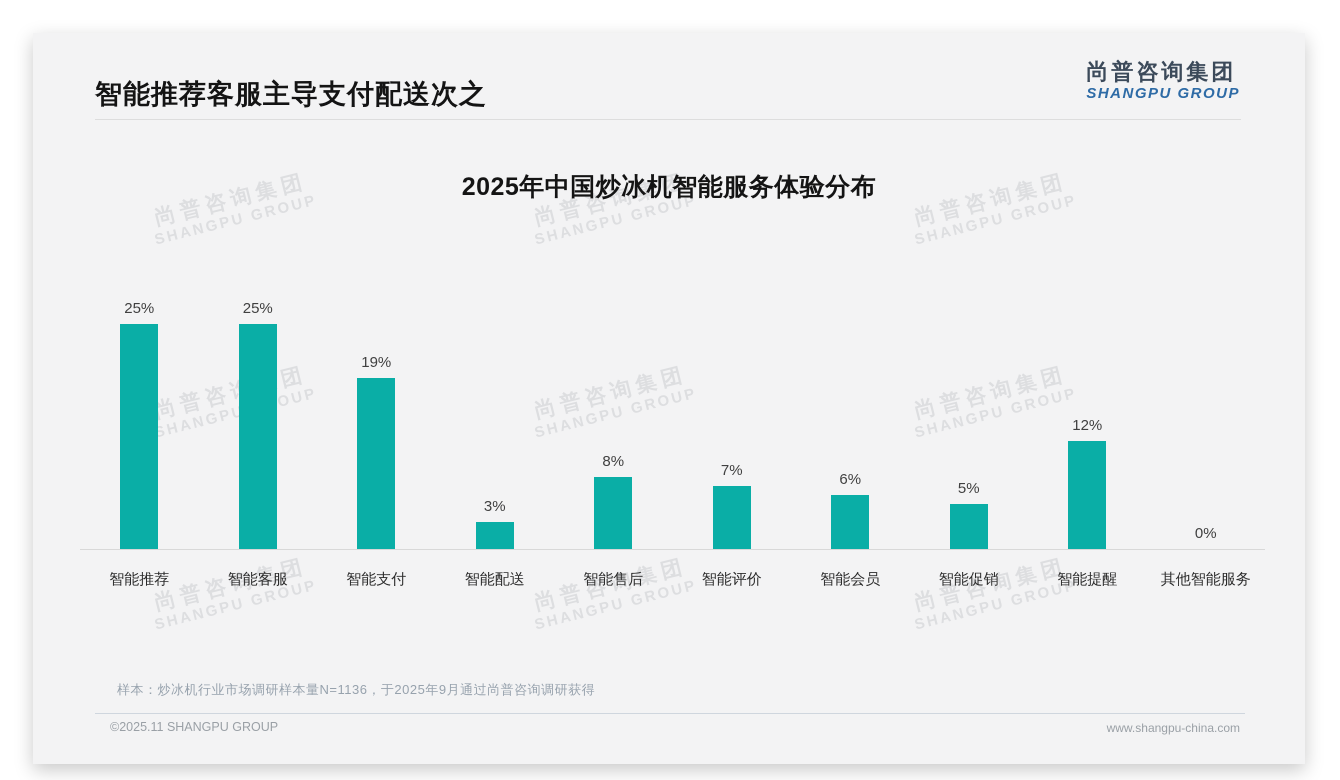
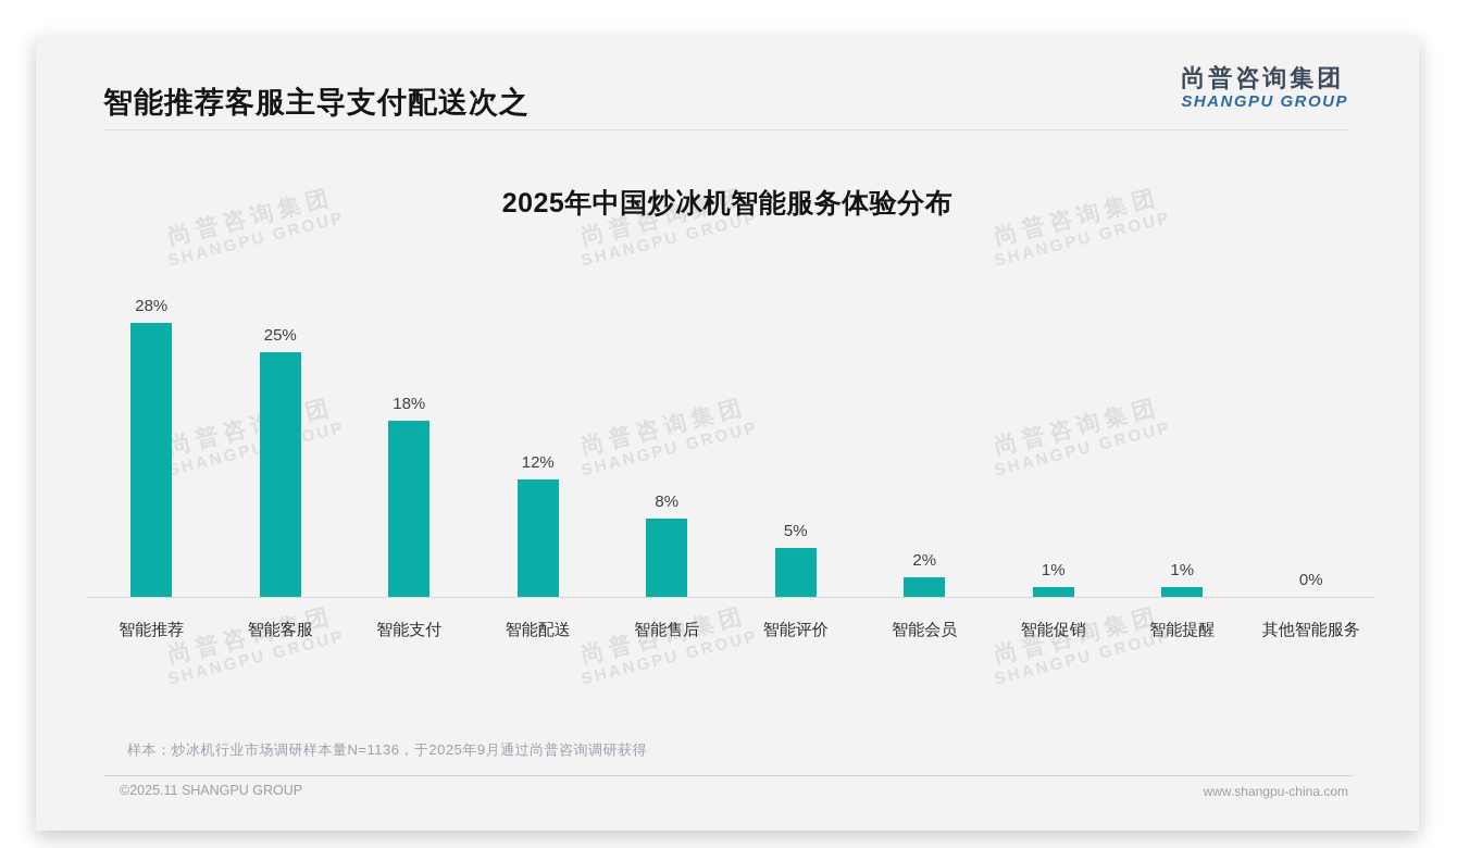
智能推荐: 25% -> 28%
智能支付: 19% -> 18%
智能配送: 3% -> 12%
智能评价: 7% -> 5%
智能会员: 6% -> 2%
智能促销: 5% -> 1%
智能提醒: 12% -> 1%
